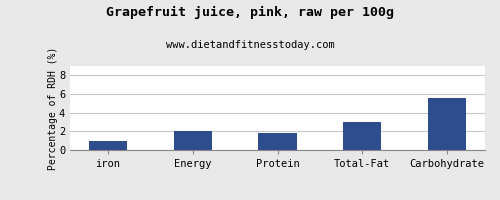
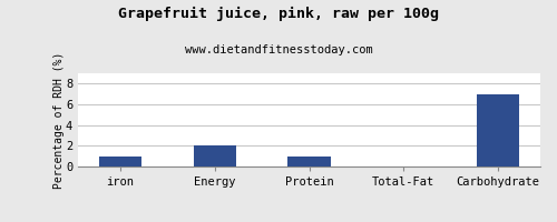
Protein: 1.8 -> 1.0
Total-Fat: 3.0 -> 0.1
Carbohydrate: 5.6 -> 7.0
